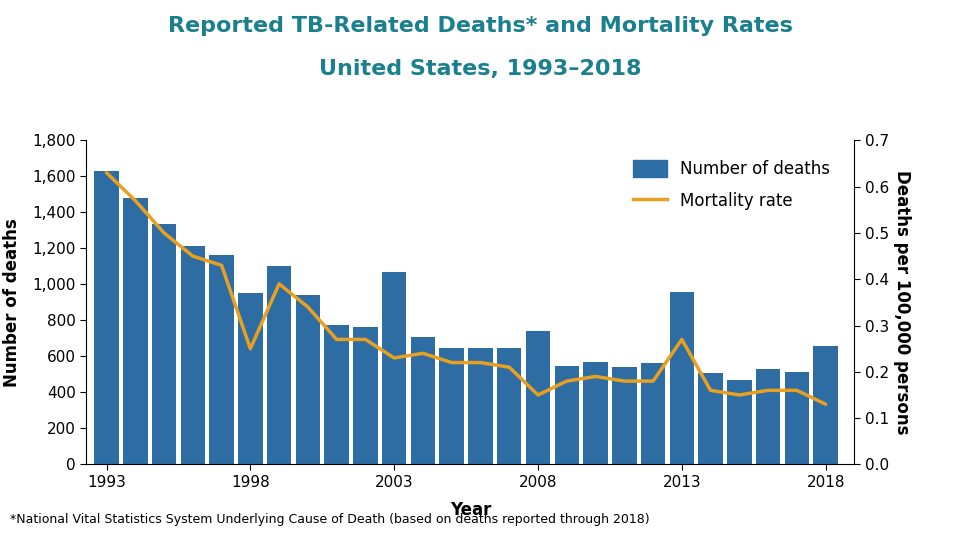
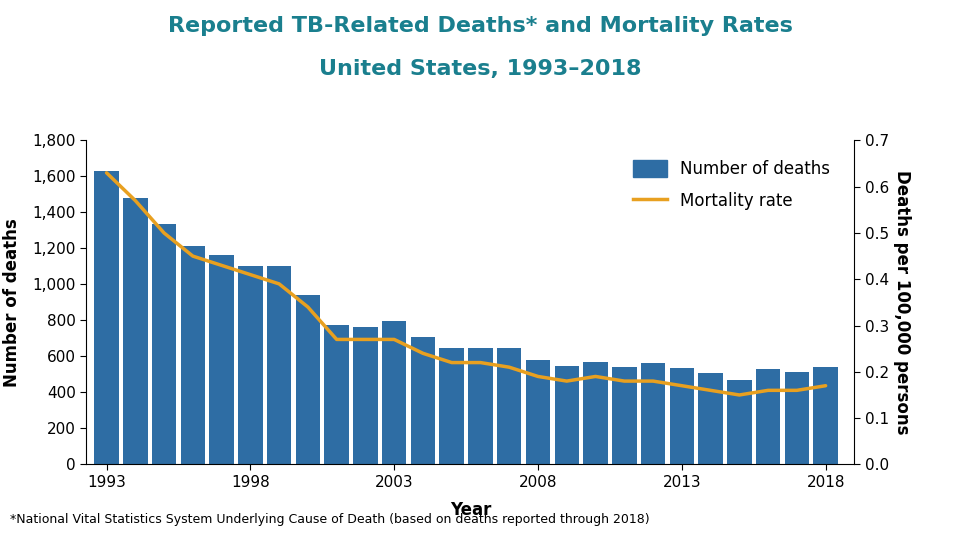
Number of deaths/1998: 950 -> 1,100
Mortality rate/1998: 0.25 -> 0.41
Number of deaths/2003: 1,070 -> 800
Mortality rate/2003: 0.23 -> 0.27
Number of deaths/2008: 740 -> 580
Mortality rate/2008: 0.15 -> 0.19
Number of deaths/2013: 960 -> 530
Mortality rate/2013: 0.27 -> 0.17
Number of deaths/2018: 660 -> 540
Mortality rate/2018: 0.13 -> 0.17
